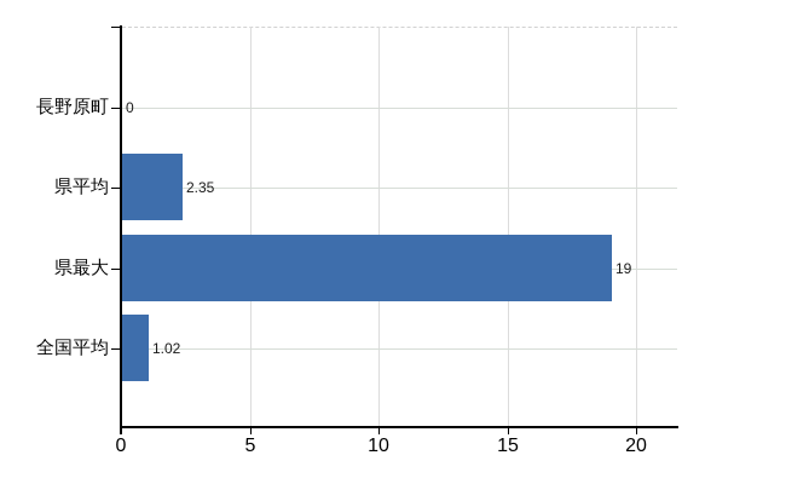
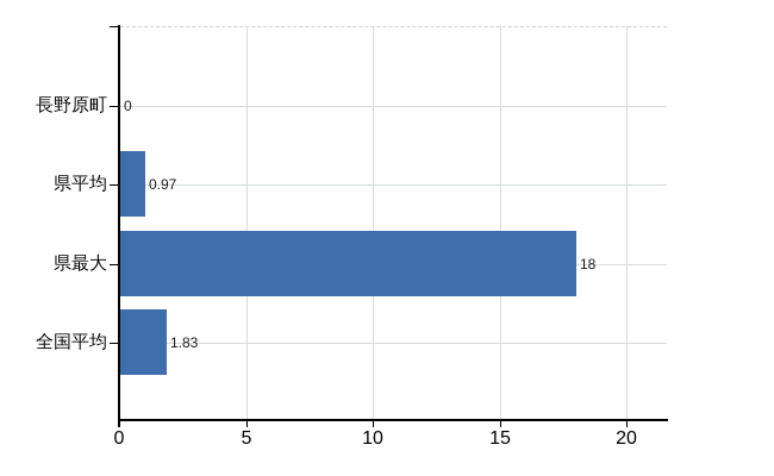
県平均: 2.35 -> 0.97
県最大: 19 -> 18
全国平均: 1.02 -> 1.83
